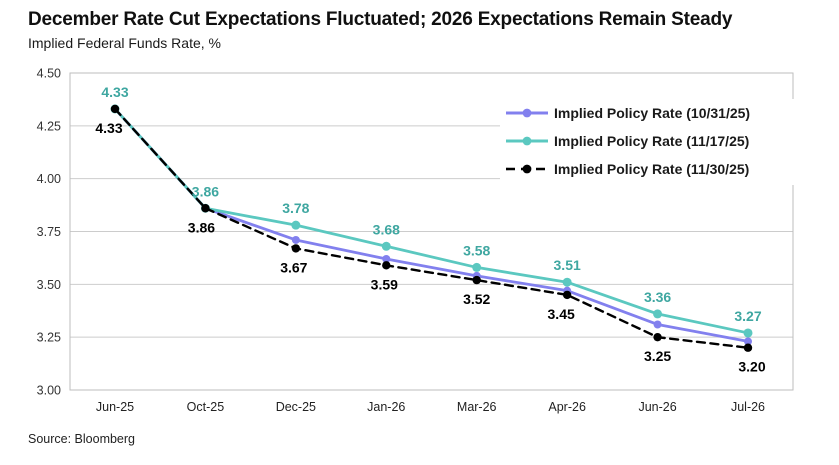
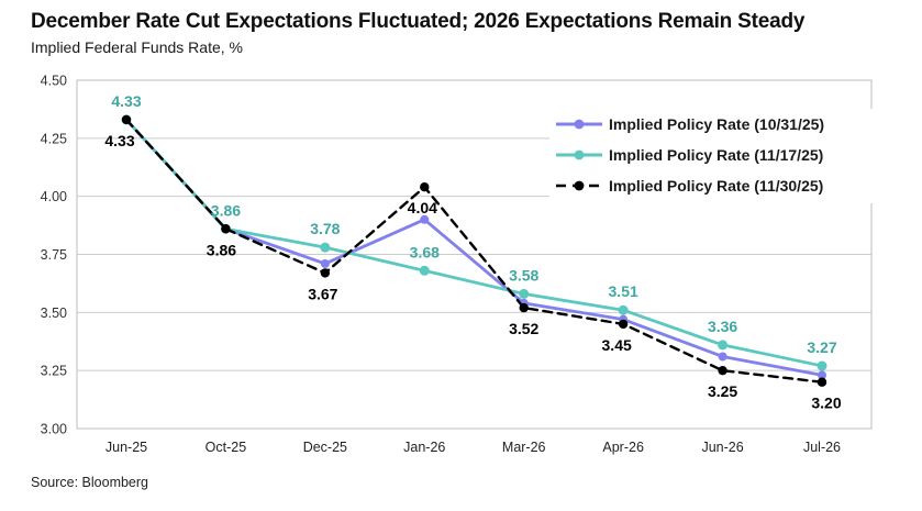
Implied Policy Rate (10/31/25)/Jan-26: 3.62 -> 3.90
Implied Policy Rate (11/30/25)/Jan-26: 3.59 -> 4.04
